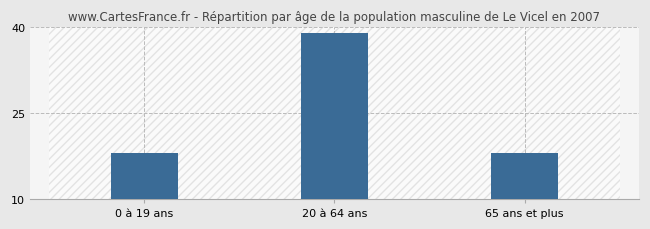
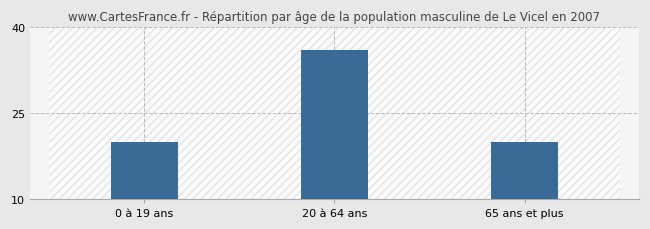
0 à 19 ans: 18 -> 20
20 à 64 ans: 39 -> 36
65 ans et plus: 18 -> 20
